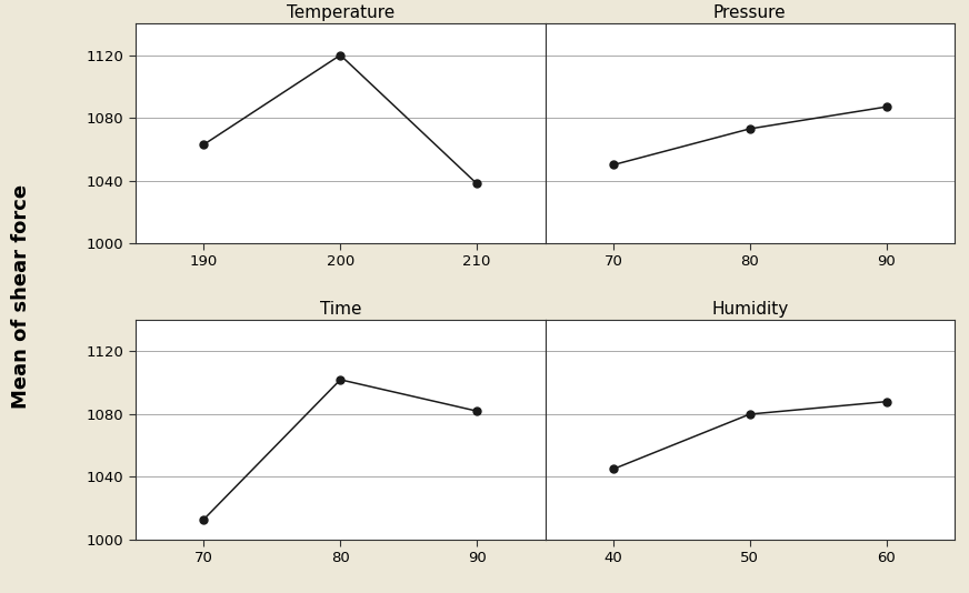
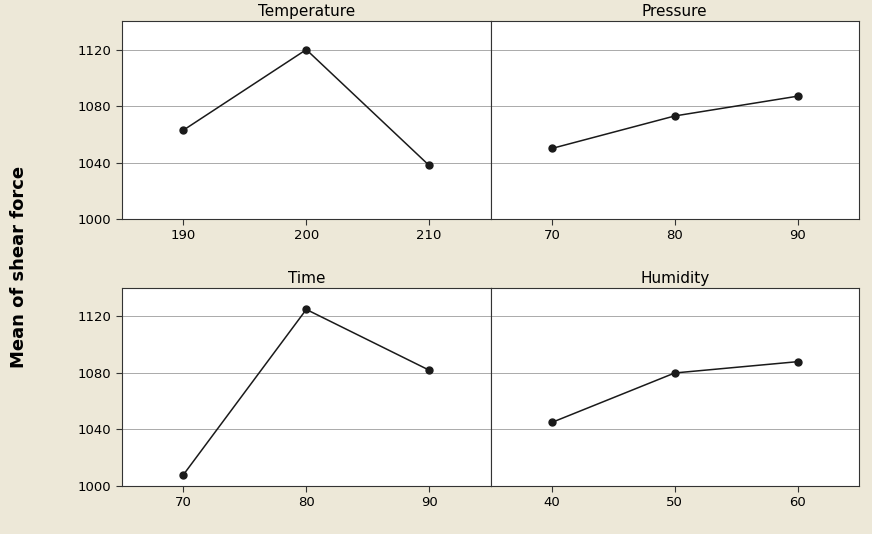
Time/70: 1013 -> 1008
Time/80: 1102 -> 1125
